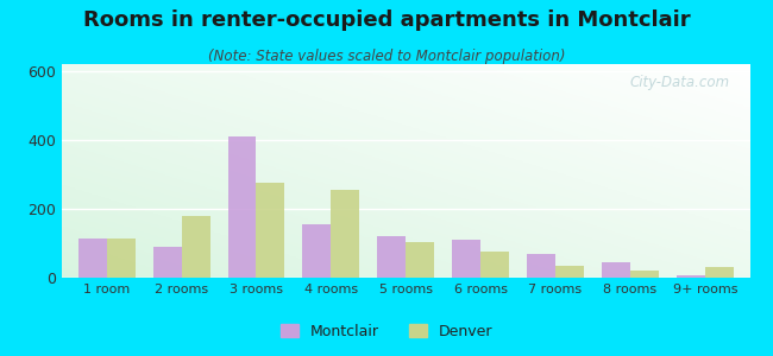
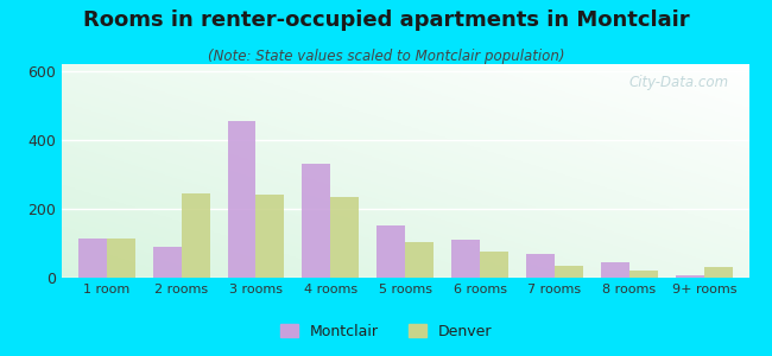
Denver/2 rooms: 180 -> 245
Montclair/3 rooms: 410 -> 455
Denver/3 rooms: 275 -> 240
Montclair/4 rooms: 155 -> 330
Denver/4 rooms: 255 -> 235
Montclair/5 rooms: 120 -> 150
